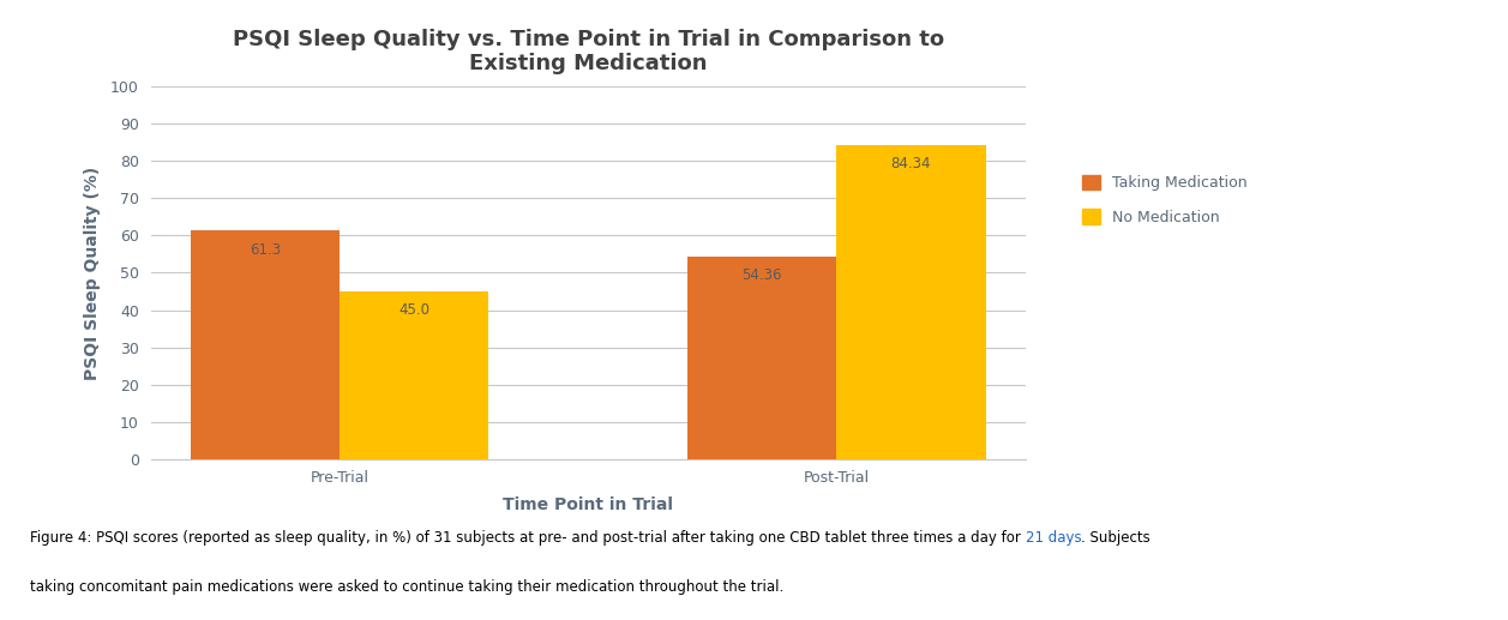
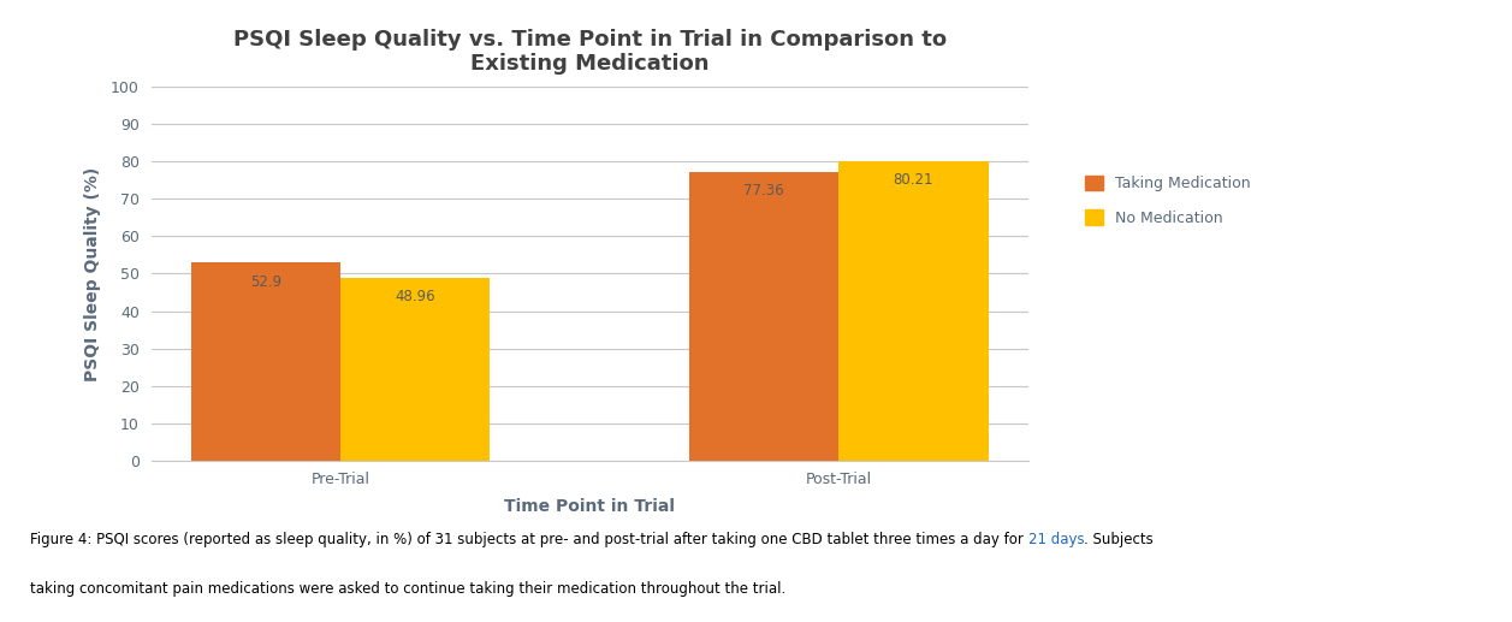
Taking Medication/Pre-Trial: 61.3 -> 52.9
No Medication/Pre-Trial: 45.0 -> 48.96
Taking Medication/Post-Trial: 54.36 -> 77.36
No Medication/Post-Trial: 84.34 -> 80.21
